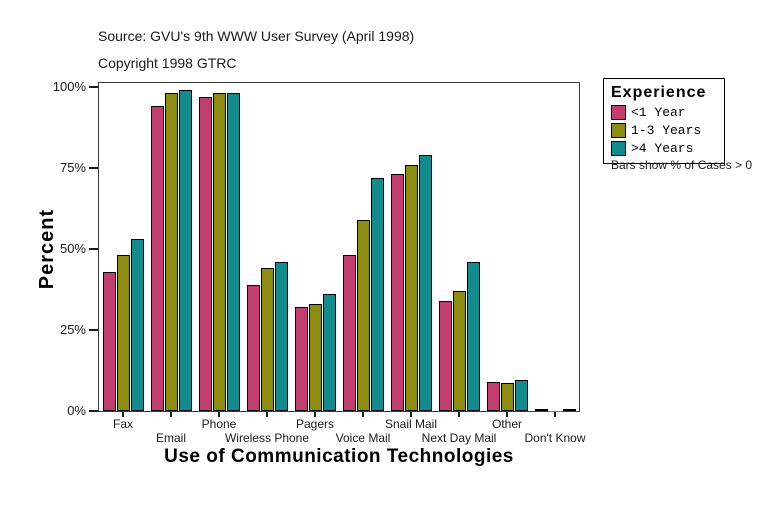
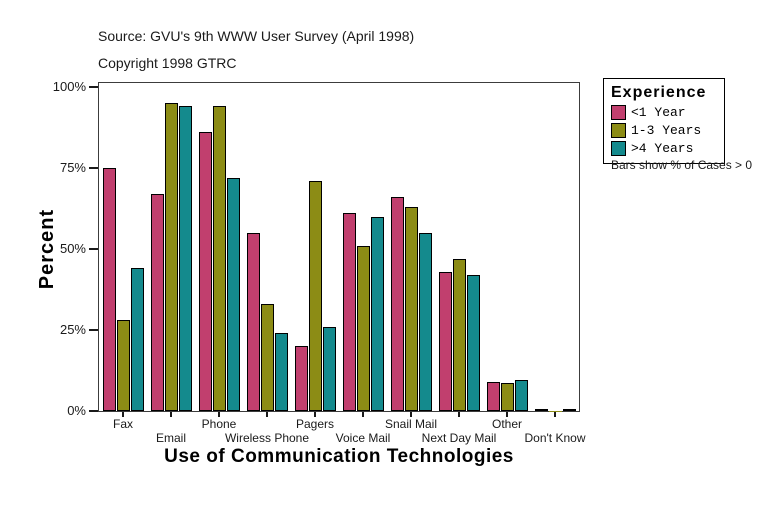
<1 Year/Fax: 43% -> 75%
1-3 Years/Fax: 48% -> 28%
>4 Years/Fax: 53% -> 44%
<1 Year/Email: 94% -> 67%
1-3 Years/Email: 98% -> 95%
>4 Years/Email: 99% -> 94%
<1 Year/Phone: 97% -> 86%
1-3 Years/Phone: 98% -> 94%
>4 Years/Phone: 98% -> 72%
<1 Year/Wireless Phone: 39% -> 55%
1-3 Years/Wireless Phone: 44% -> 33%
>4 Years/Wireless Phone: 46% -> 24%
<1 Year/Pagers: 32% -> 20%
1-3 Years/Pagers: 33% -> 71%
>4 Years/Pagers: 36% -> 26%
<1 Year/Voice Mail: 48% -> 61%
1-3 Years/Voice Mail: 59% -> 51%
>4 Years/Voice Mail: 72% -> 60%
<1 Year/Snail Mail: 73% -> 66%
1-3 Years/Snail Mail: 76% -> 63%
>4 Years/Snail Mail: 79% -> 55%
<1 Year/Next Day Mail: 34% -> 43%
1-3 Years/Next Day Mail: 37% -> 47%
>4 Years/Next Day Mail: 46% -> 42%
